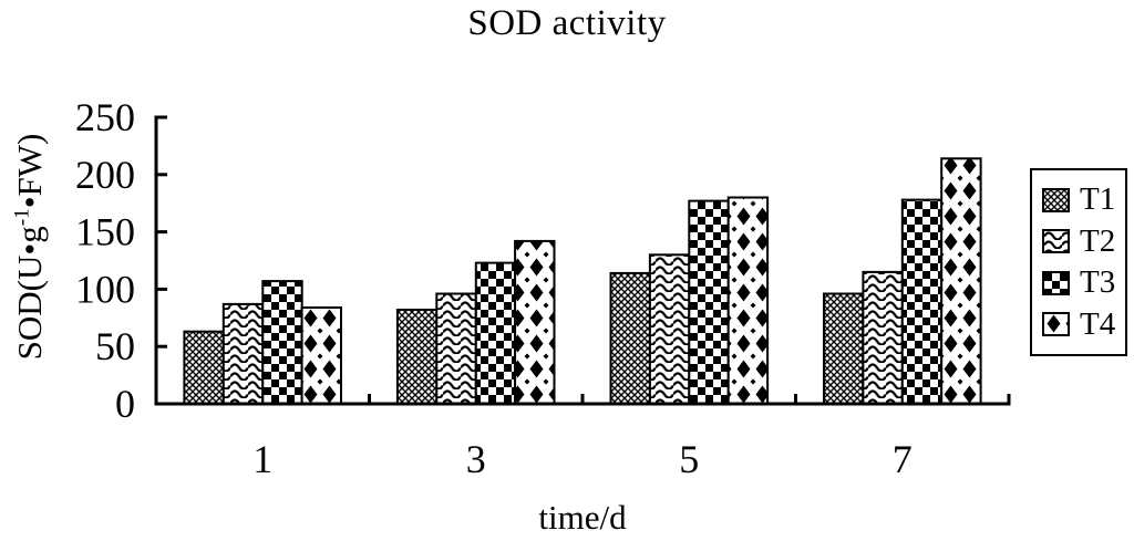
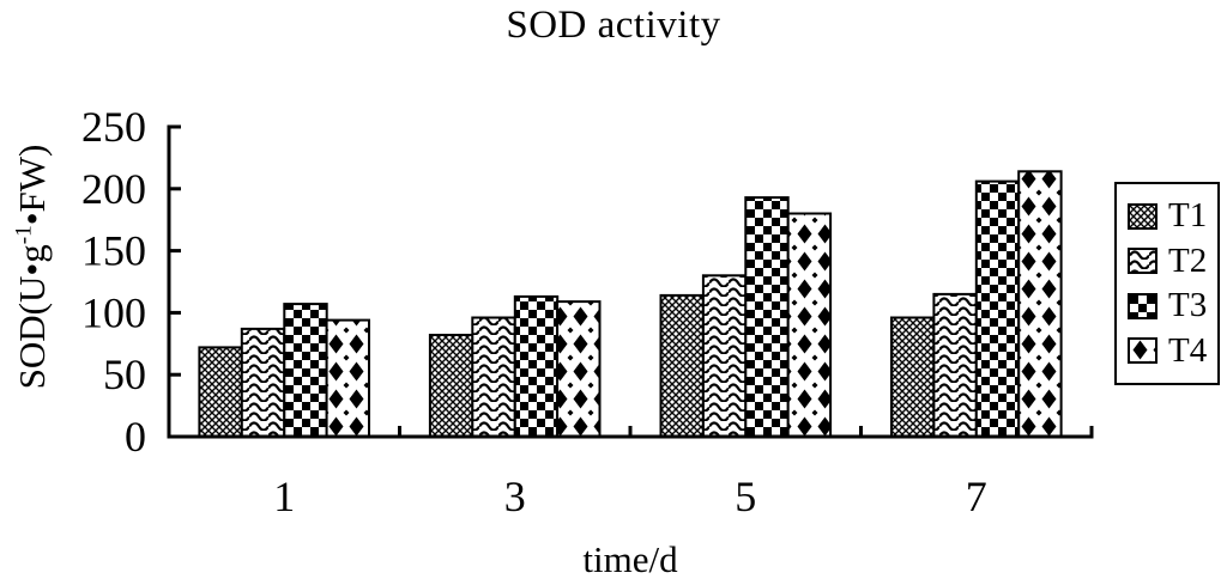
T1/1: 63 -> 72
T4/1: 84 -> 94
T3/3: 123 -> 113
T4/3: 142 -> 109
T3/5: 177 -> 193
T3/7: 178 -> 206
